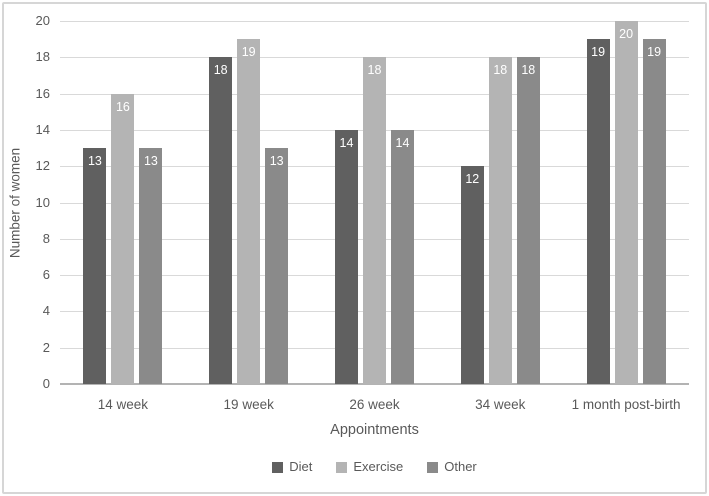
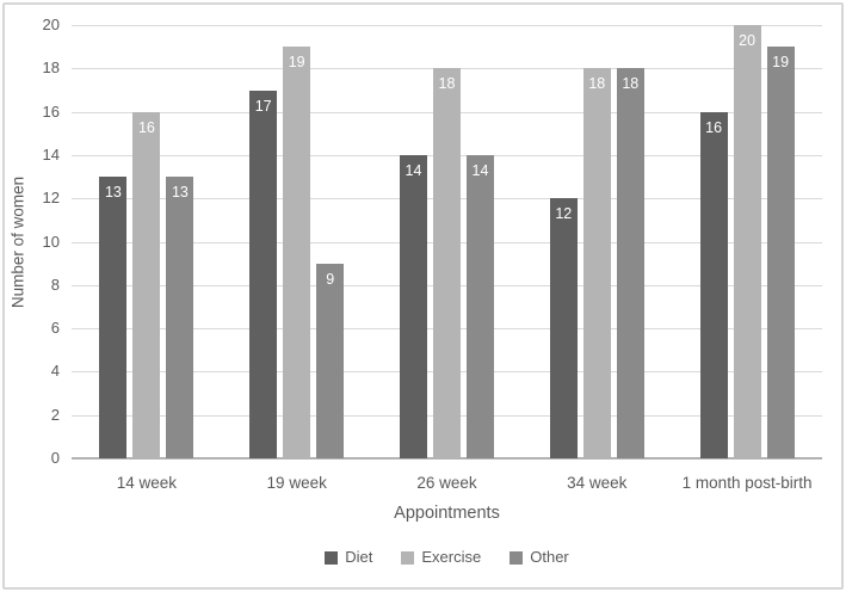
Diet/19 week: 18 -> 17
Other/19 week: 13 -> 9
Diet/1 month post-birth: 19 -> 16
